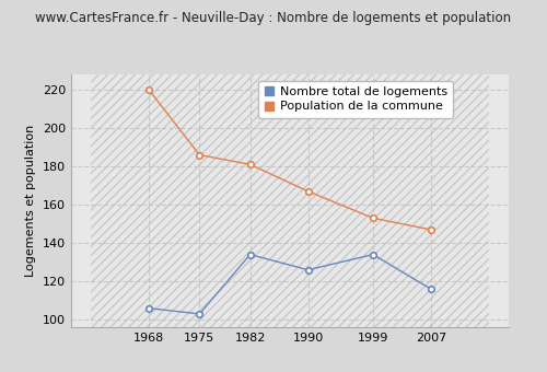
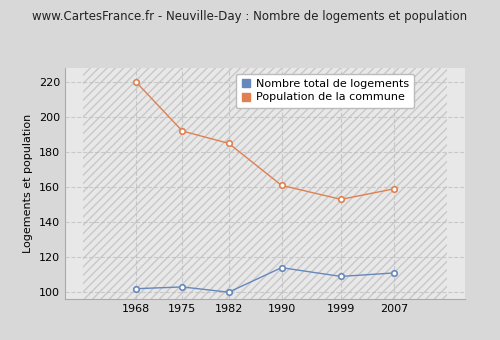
Nombre total de logements/1968: 106 -> 102
Population de la commune/1975: 186 -> 192
Nombre total de logements/1982: 134 -> 100
Population de la commune/1982: 181 -> 185
Nombre total de logements/1990: 126 -> 114
Population de la commune/1990: 167 -> 161
Nombre total de logements/1999: 134 -> 109
Nombre total de logements/2007: 116 -> 111
Population de la commune/2007: 147 -> 159
